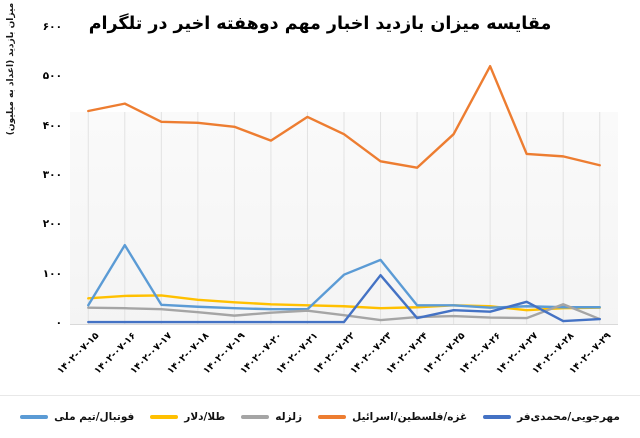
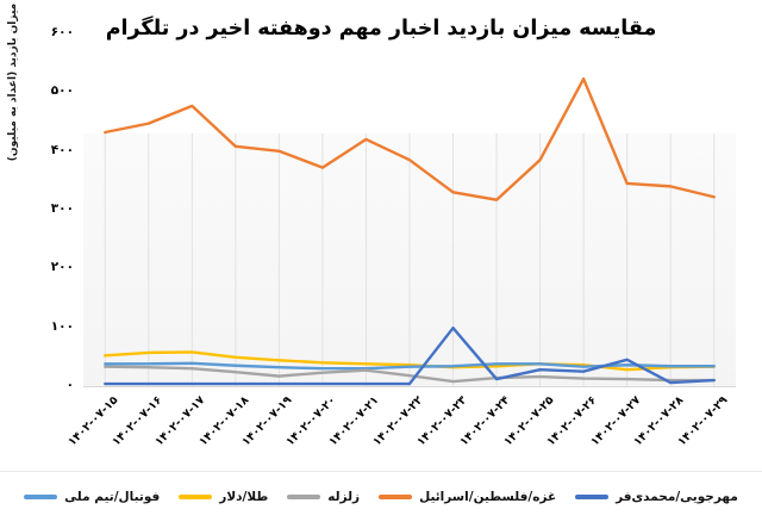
فوتبال/تیم ملی/۱۴۰۲-۰۷-۱۶: 160 -> 40
غزه/فلسطین/اسرائیل/۱۴۰۲-۰۷-۱۷: 410 -> 480
فوتبال/تیم ملی/۱۴۰۲-۰۷-۲۲: 100 -> 30
فوتبال/تیم ملی/۱۴۰۲-۰۷-۲۳: 130 -> 30
زلزله/۱۴۰۲-۰۷-۲۸: 40 -> 10
